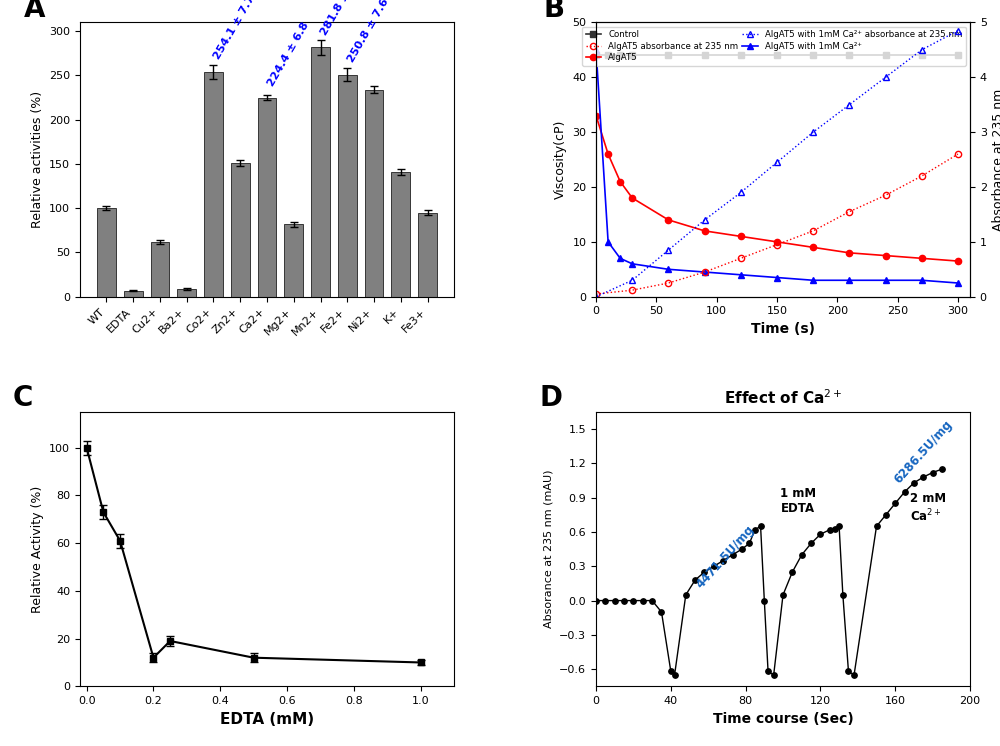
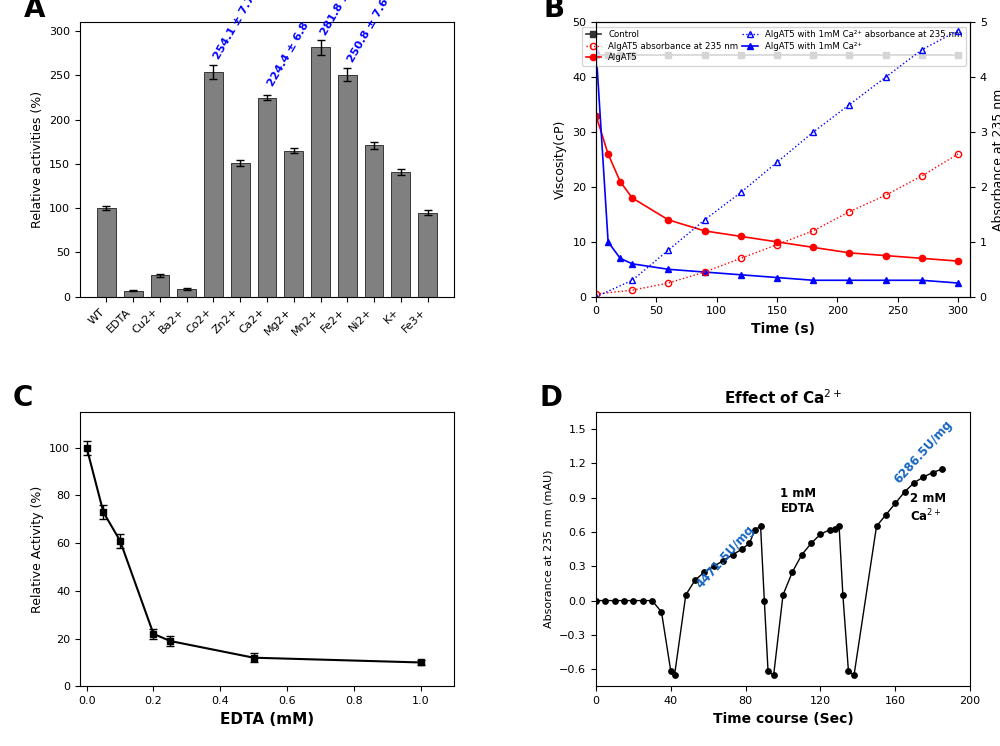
Cu2+: 62 -> 24
Mg2+: 82 -> 165
Ni2+: 234 -> 171
0.2: 12 -> 22
